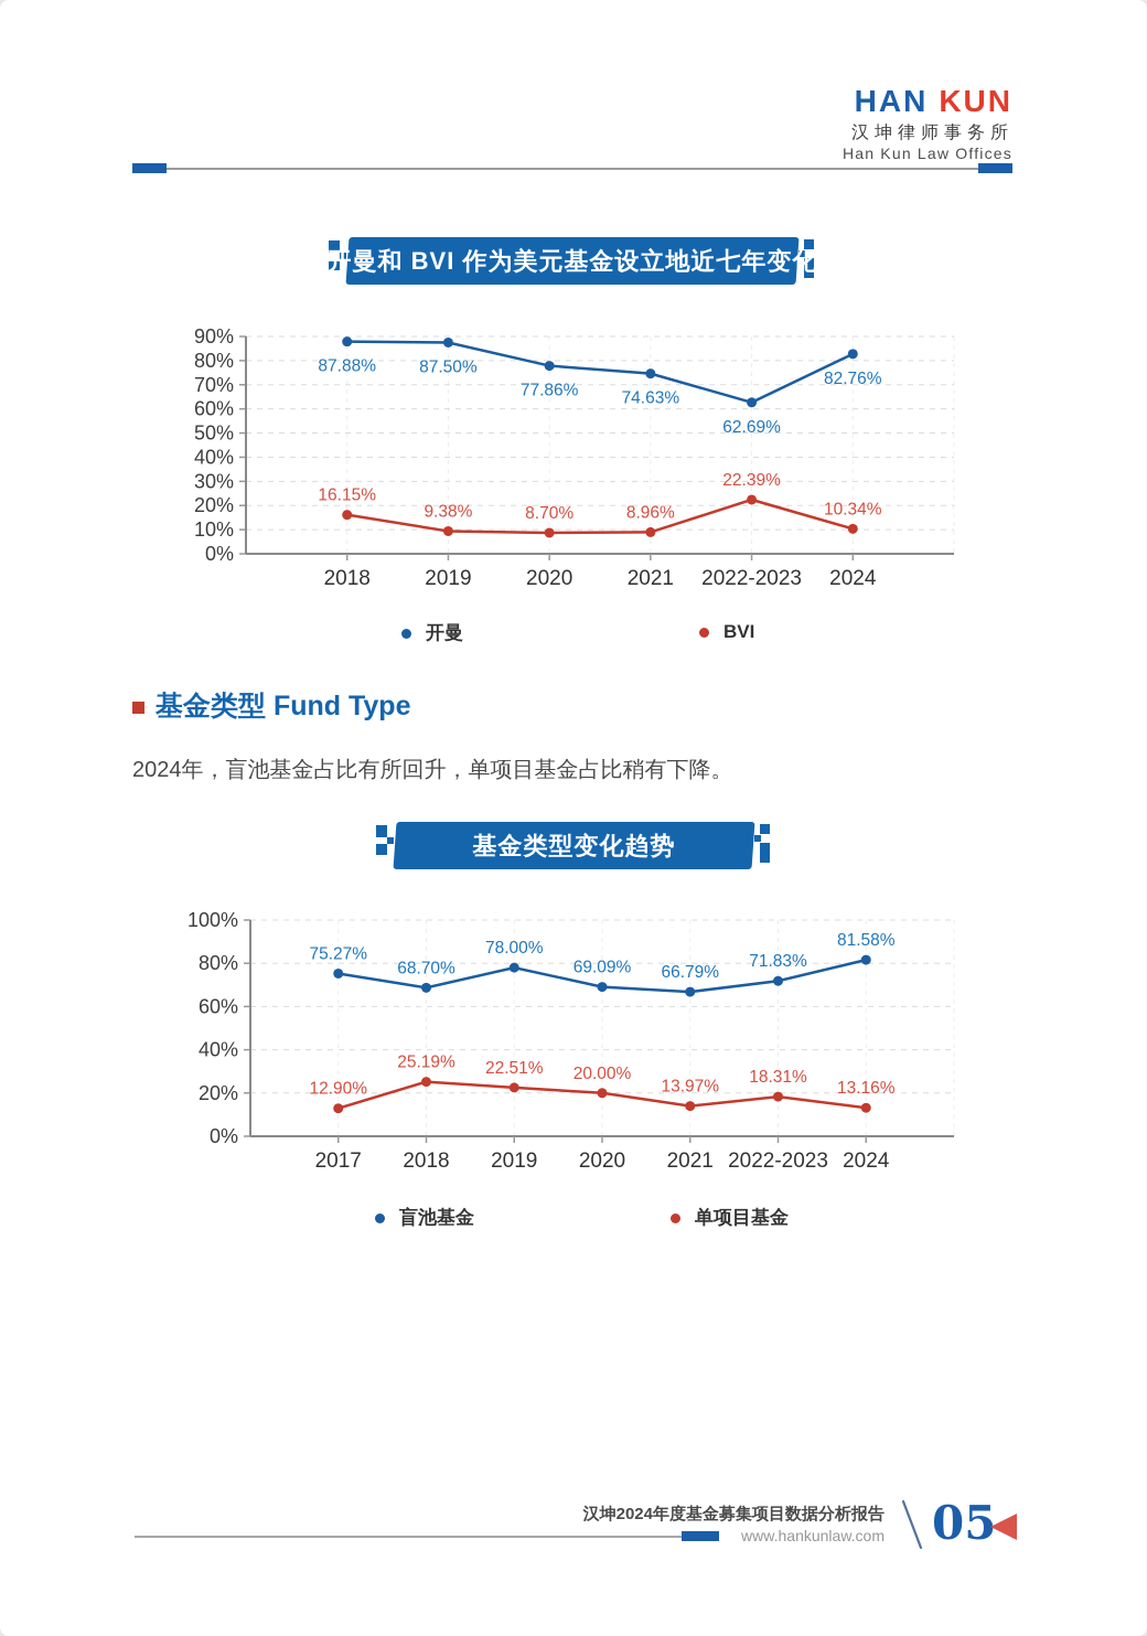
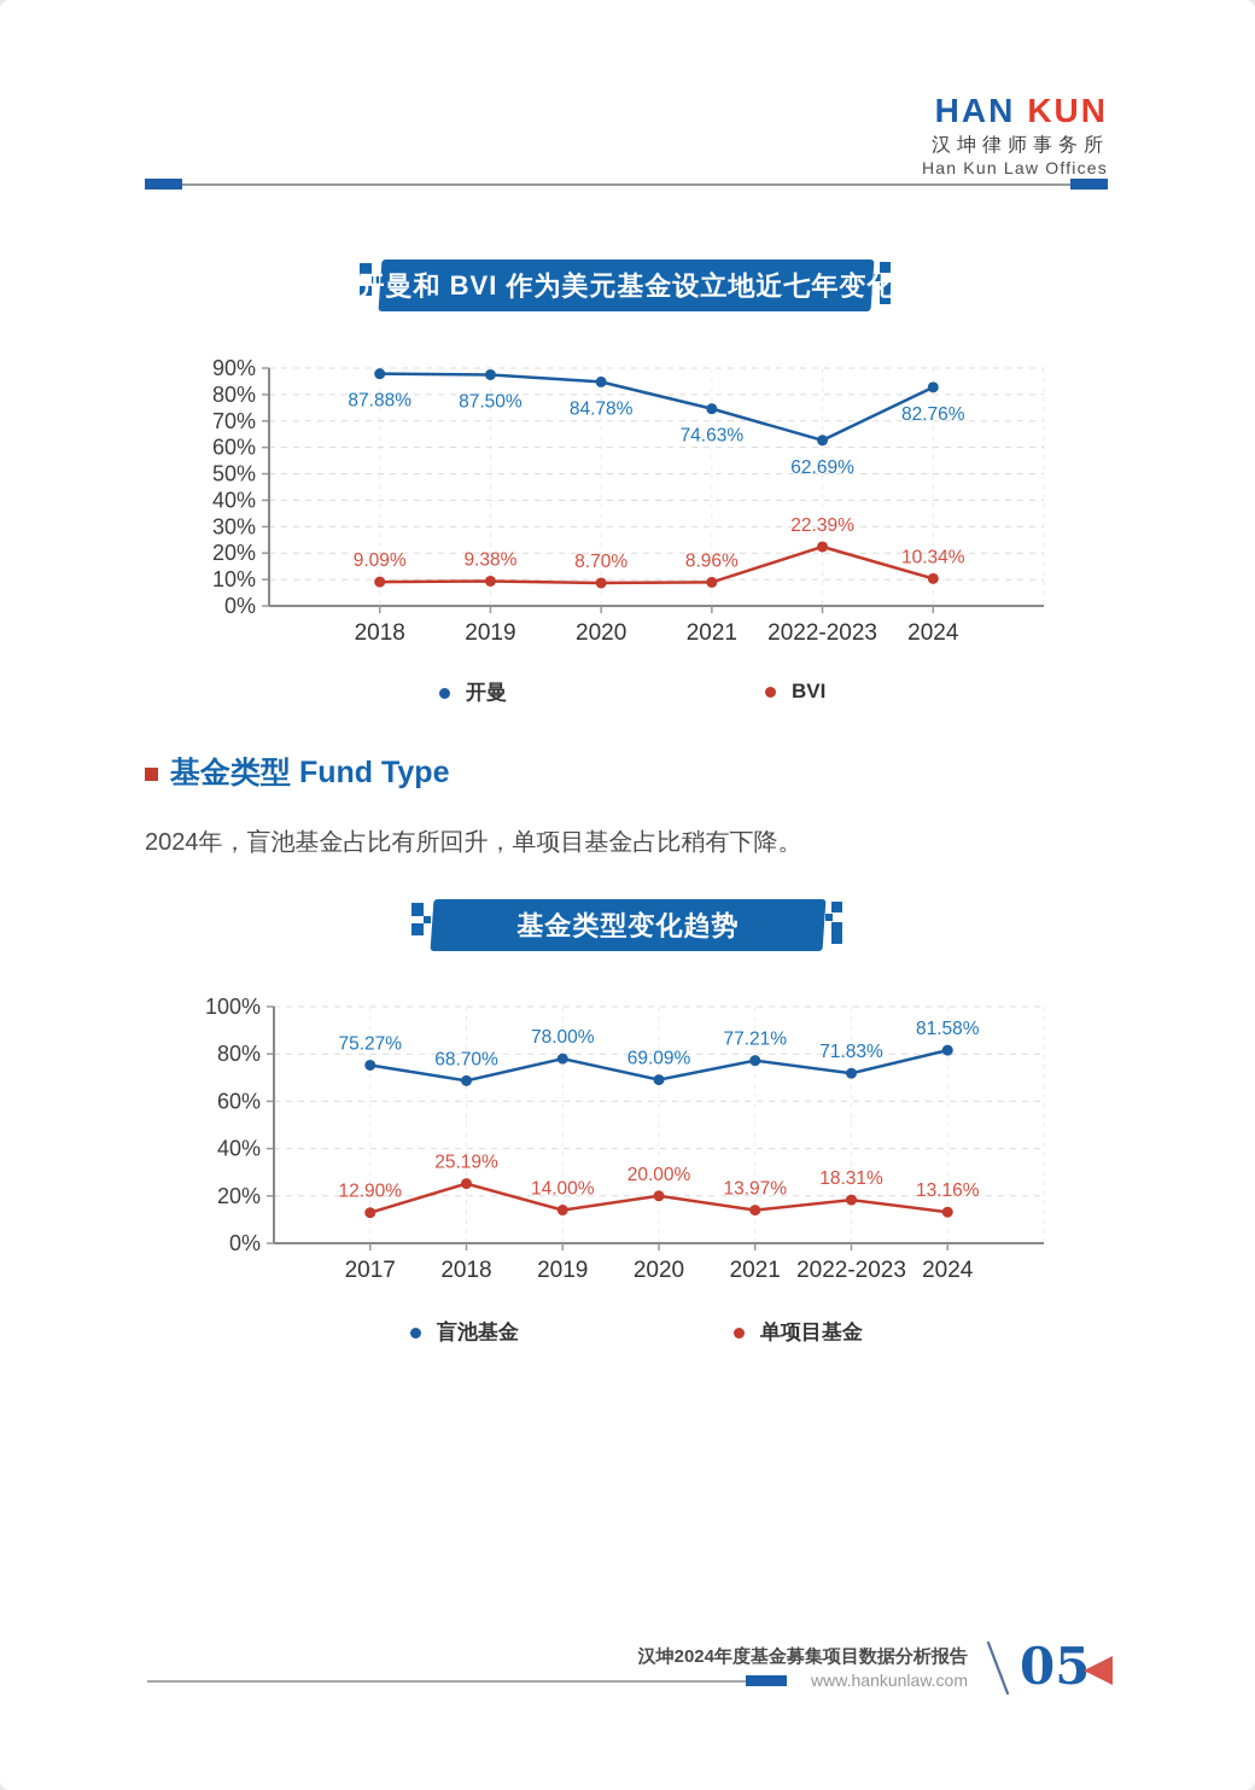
开曼和 BVI 作为美元基金设立地近七年变化/BVI/2018: 16.15% -> 9.09%
开曼和 BVI 作为美元基金设立地近七年变化/开曼/2020: 77.86% -> 84.78%
基金类型变化趋势/单项目基金/2019: 22.51% -> 14.00%
基金类型变化趋势/盲池基金/2021: 66.79% -> 77.21%
